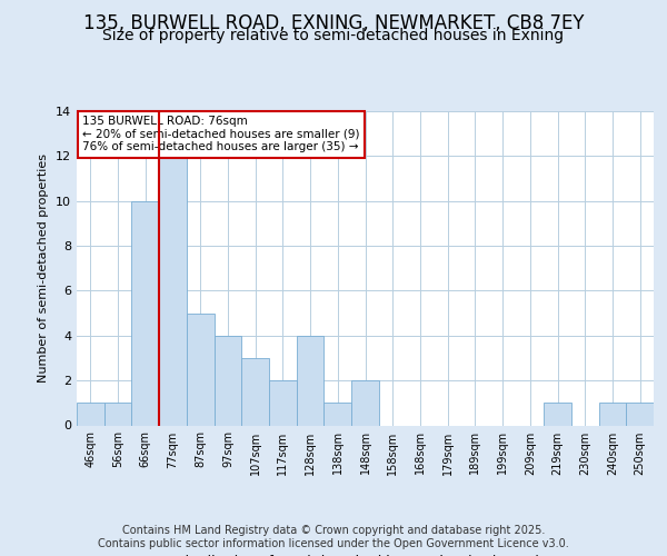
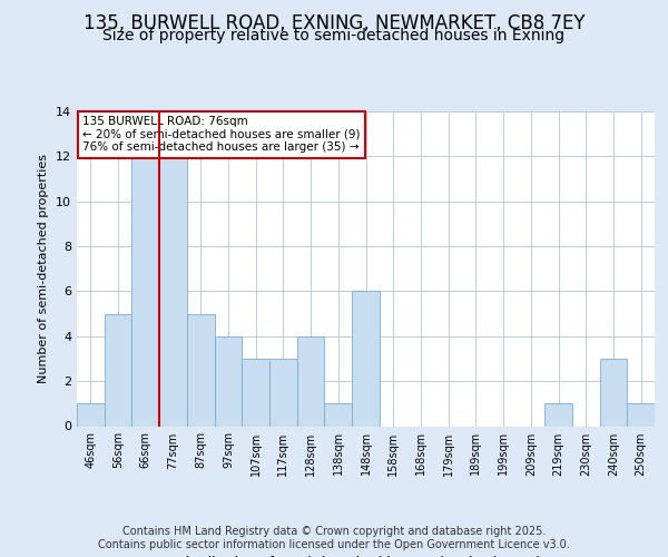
56sqm: 1 -> 5
66sqm: 10 -> 12
117sqm: 2 -> 3
148sqm: 2 -> 6
240sqm: 1 -> 3
